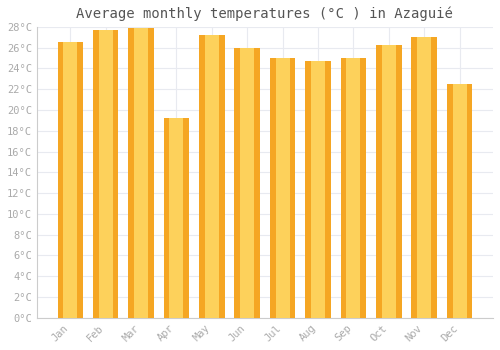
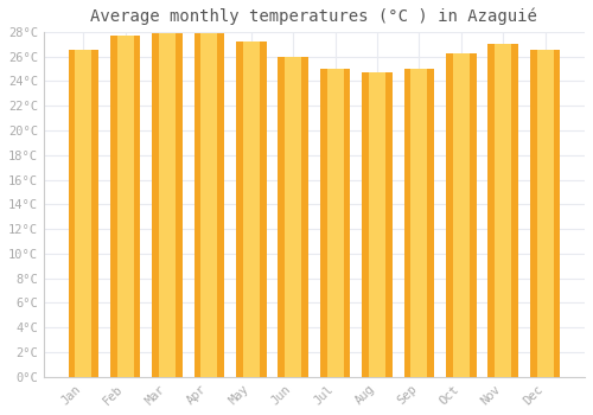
Apr: 19.2°C -> 27.9°C
Dec: 22.5°C -> 26.5°C
